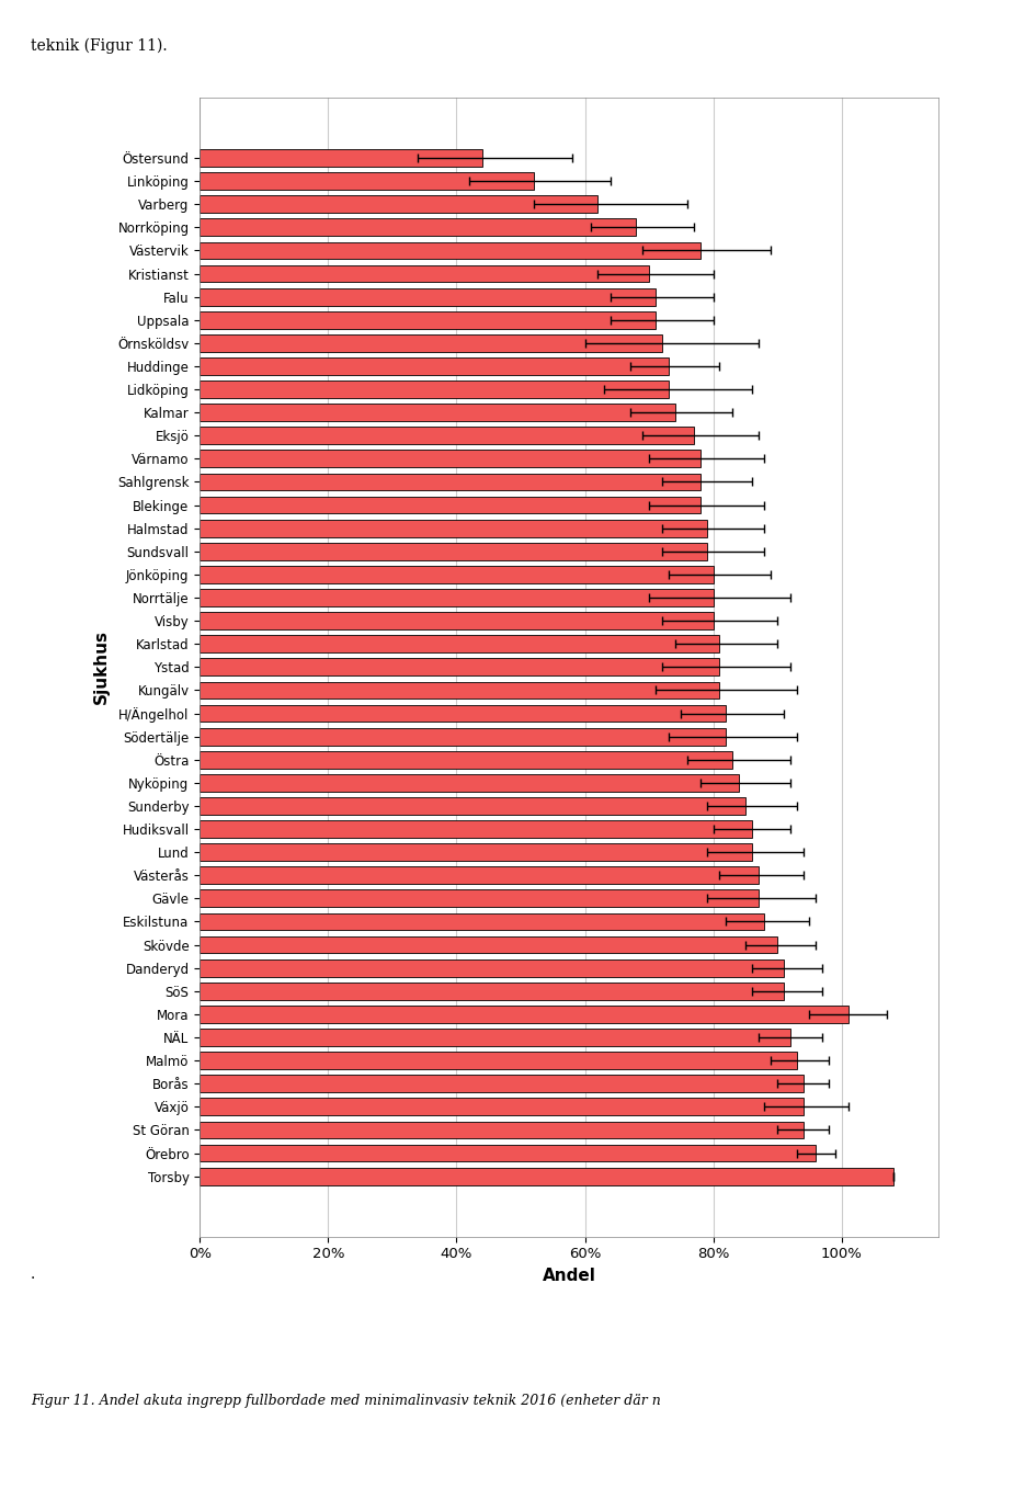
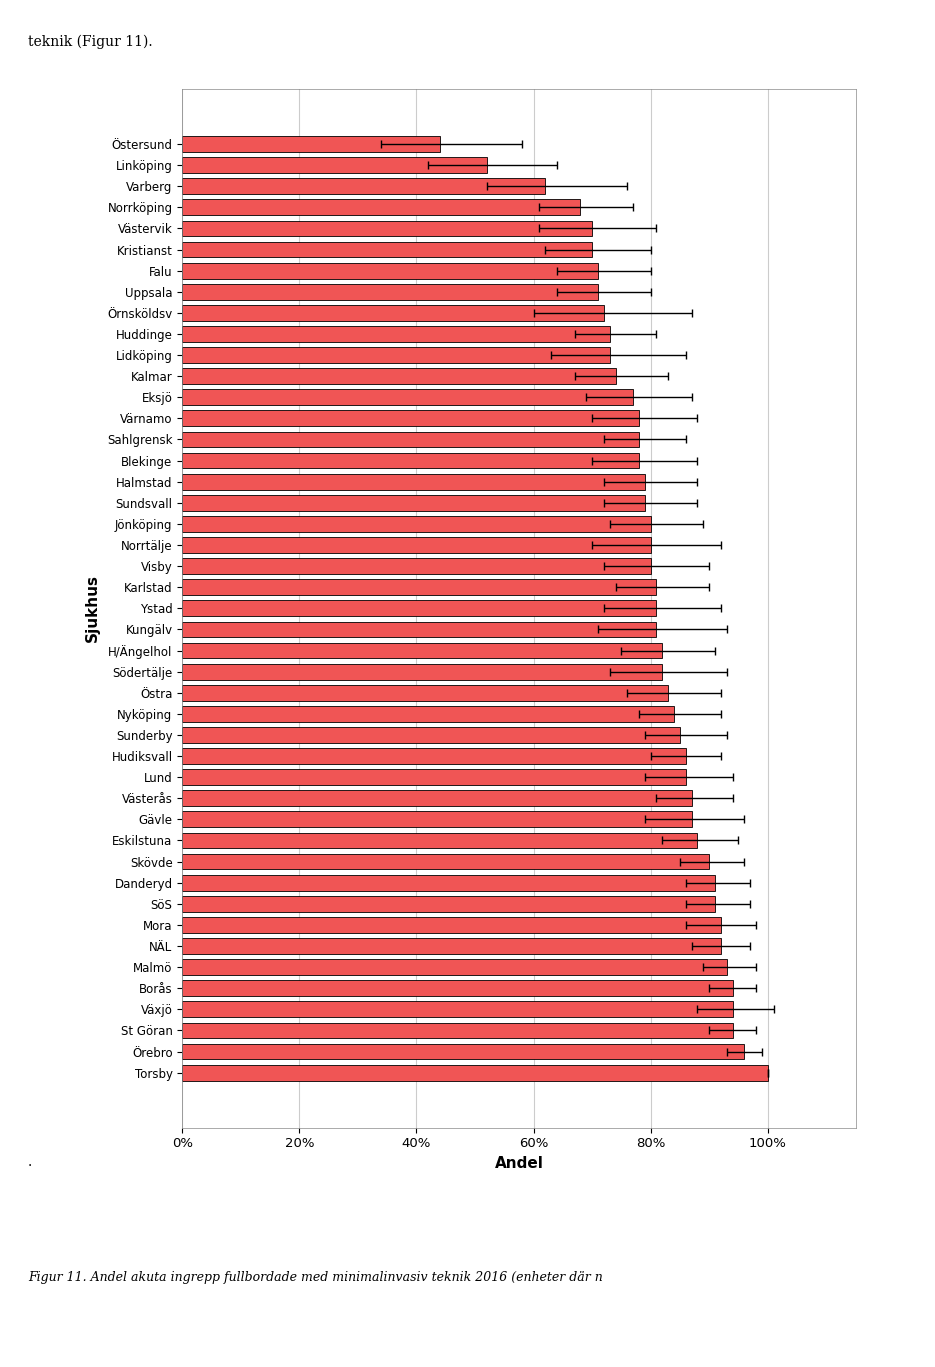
Västervik: 78% -> 70%
Mora: 101% -> 92%
Torsby: 108% -> 100%
